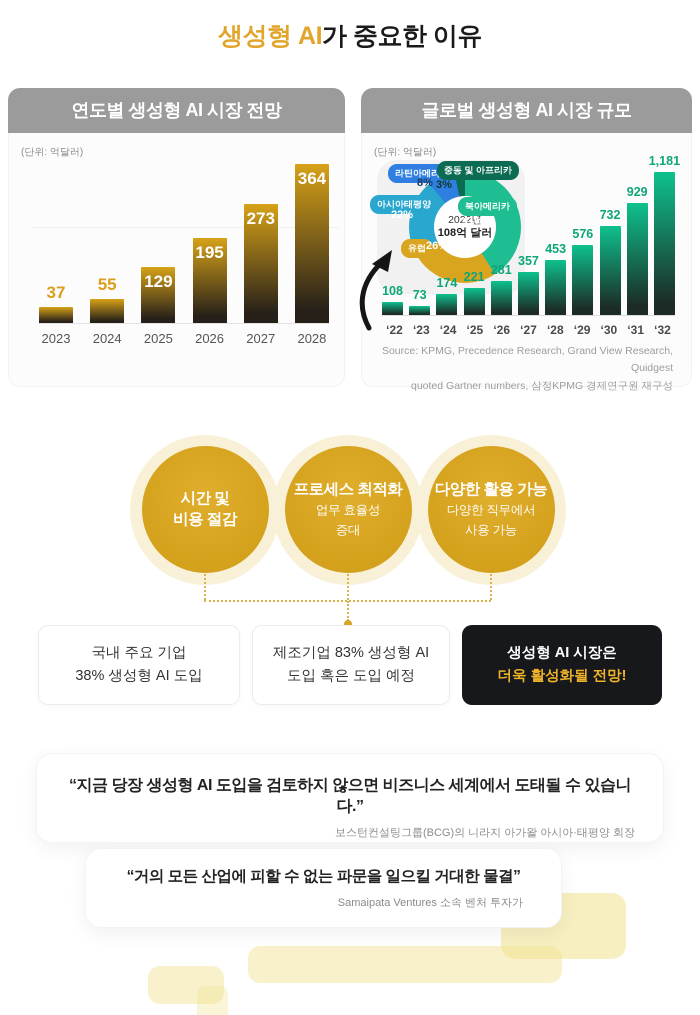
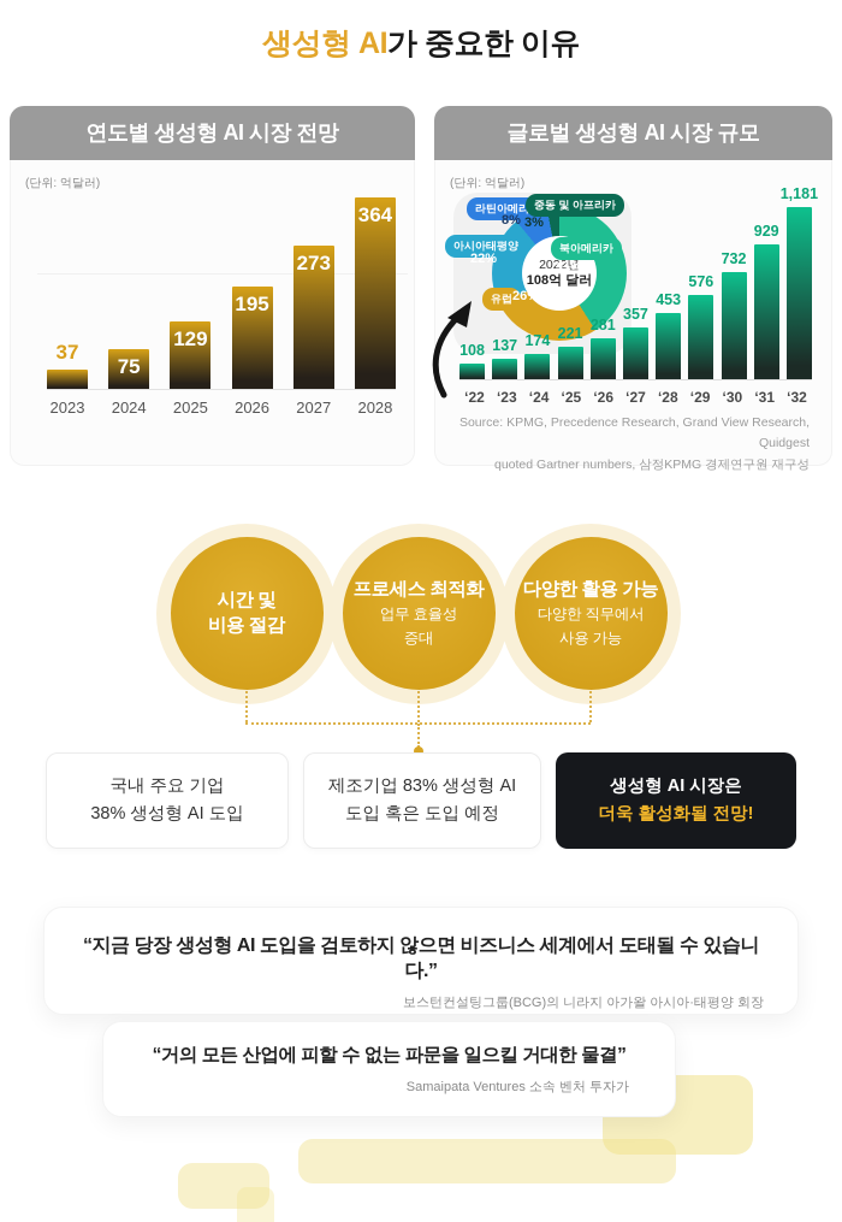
연도별 생성형 AI 시장 전망/2024: 55 -> 75
글로벌 생성형 AI 시장 규모/‘23: 73 -> 137
